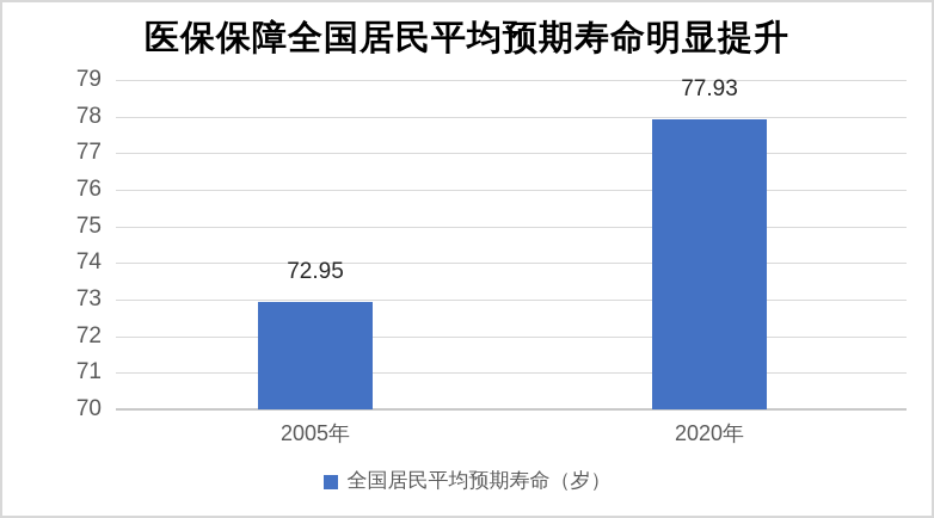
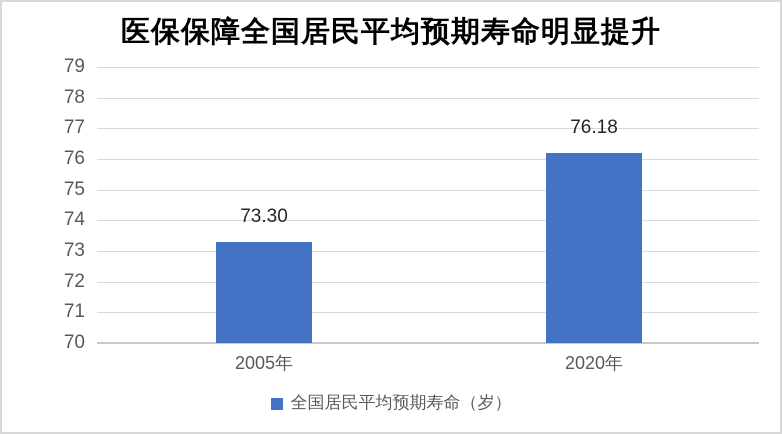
2005年: 72.95 -> 73.30
2020年: 77.93 -> 76.18
